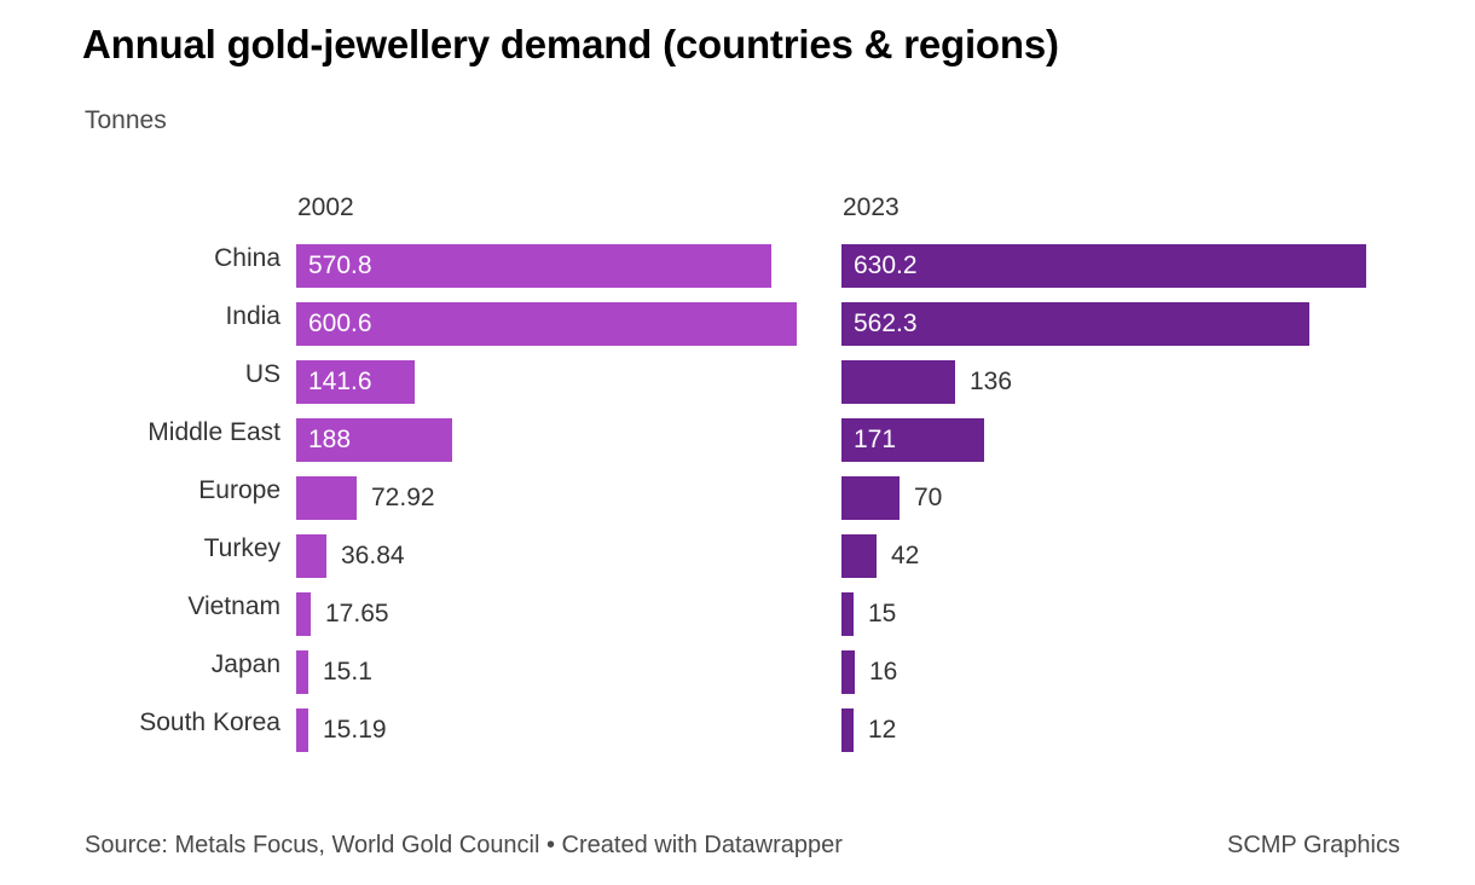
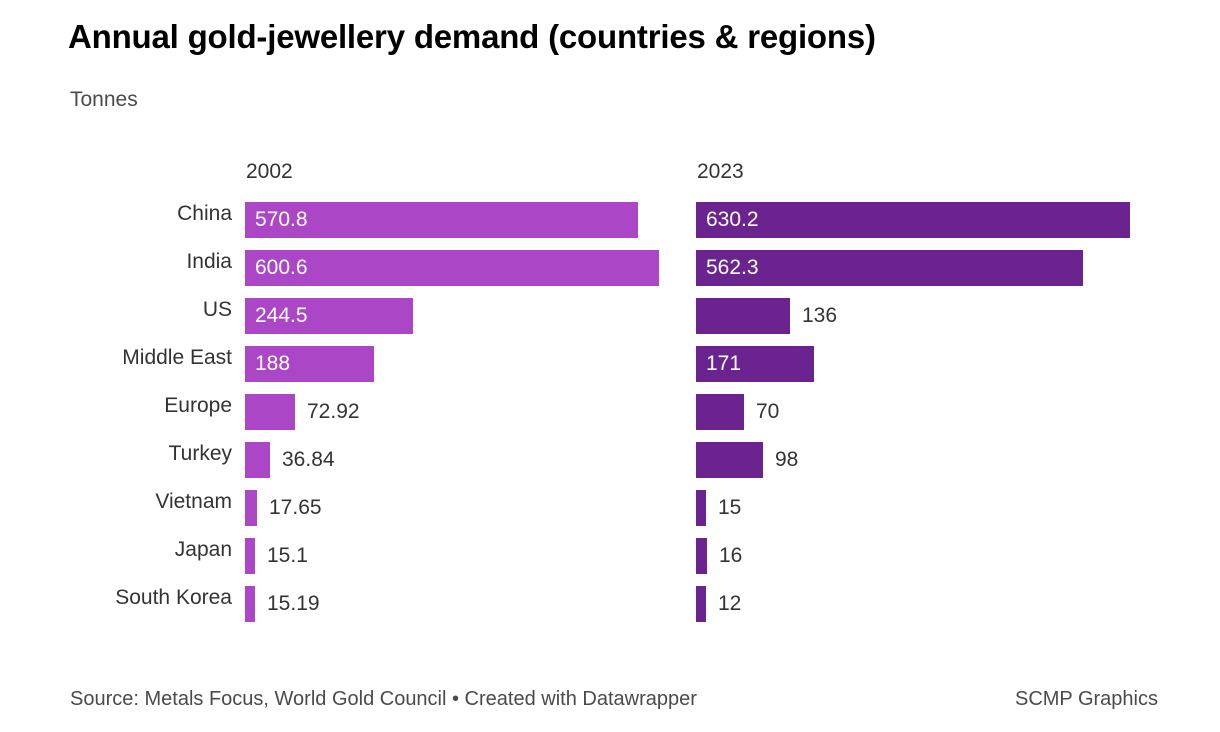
2002/US: 141.6 -> 244.5
2023/Turkey: 42 -> 98
